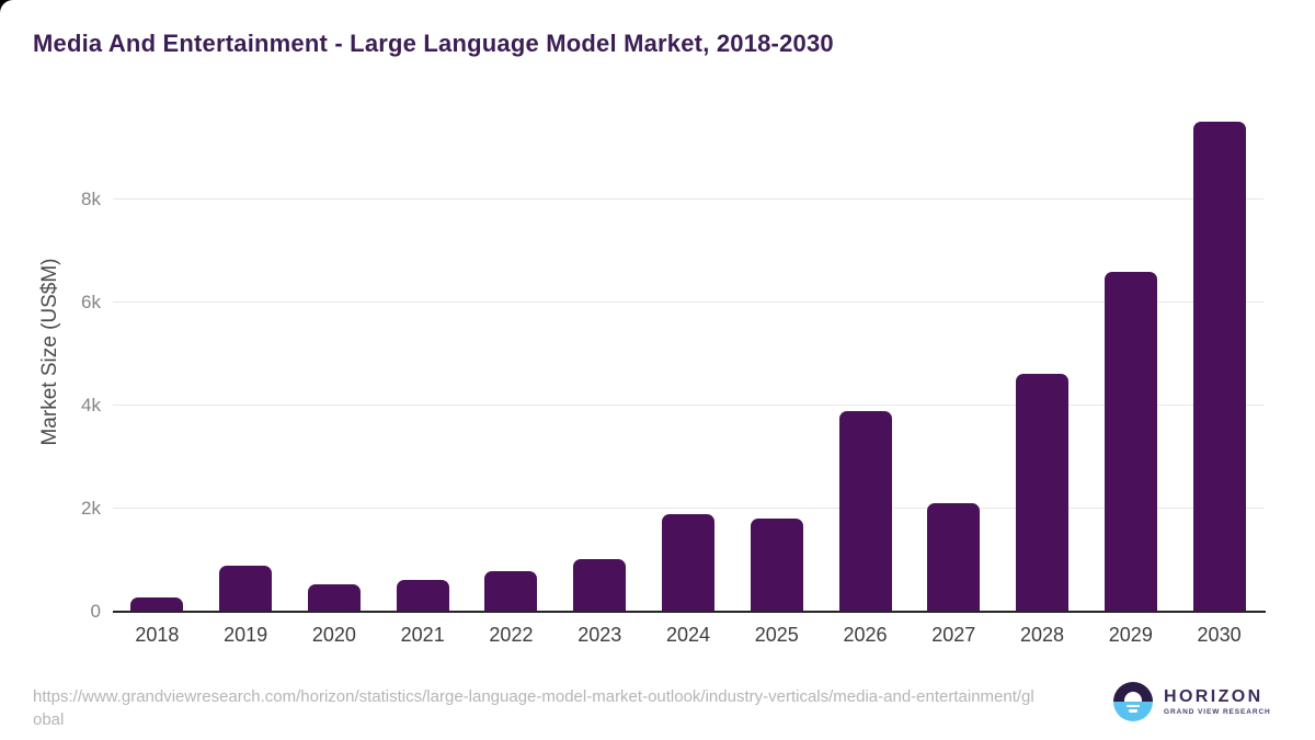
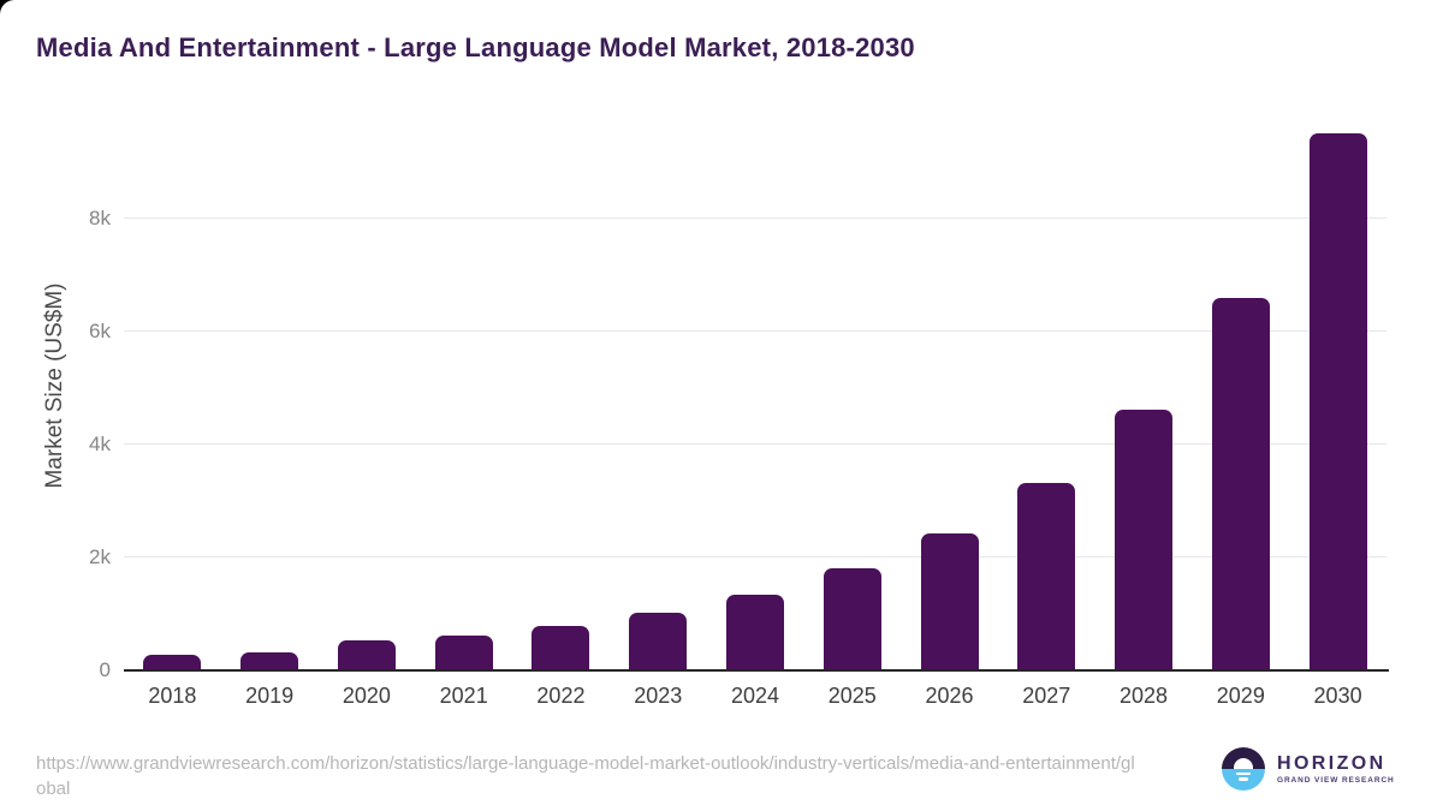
2019: 0.9k -> 0.3k
2024: 1.9k -> 1.3k
2026: 3.9k -> 2.4k
2027: 2.1k -> 3.3k
